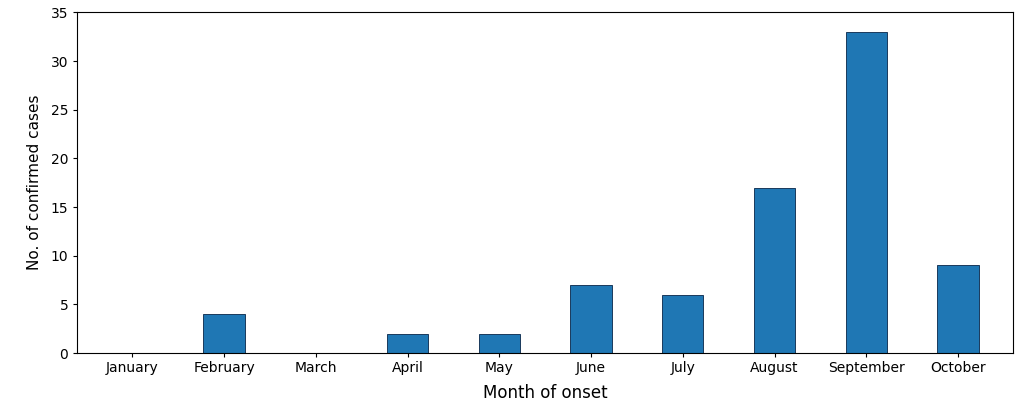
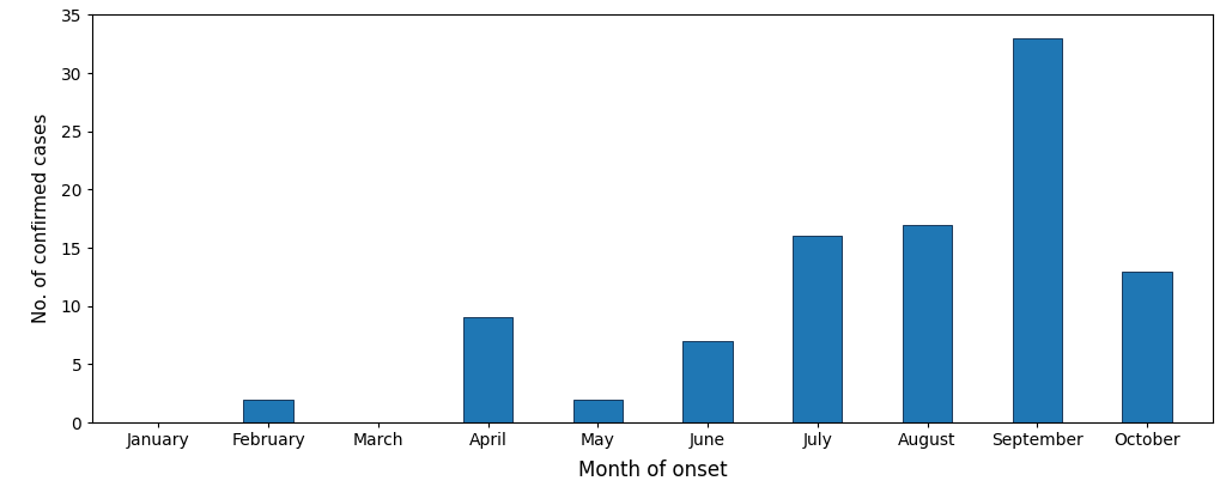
February: 4 -> 2
April: 2 -> 9
July: 6 -> 16
October: 9 -> 13
